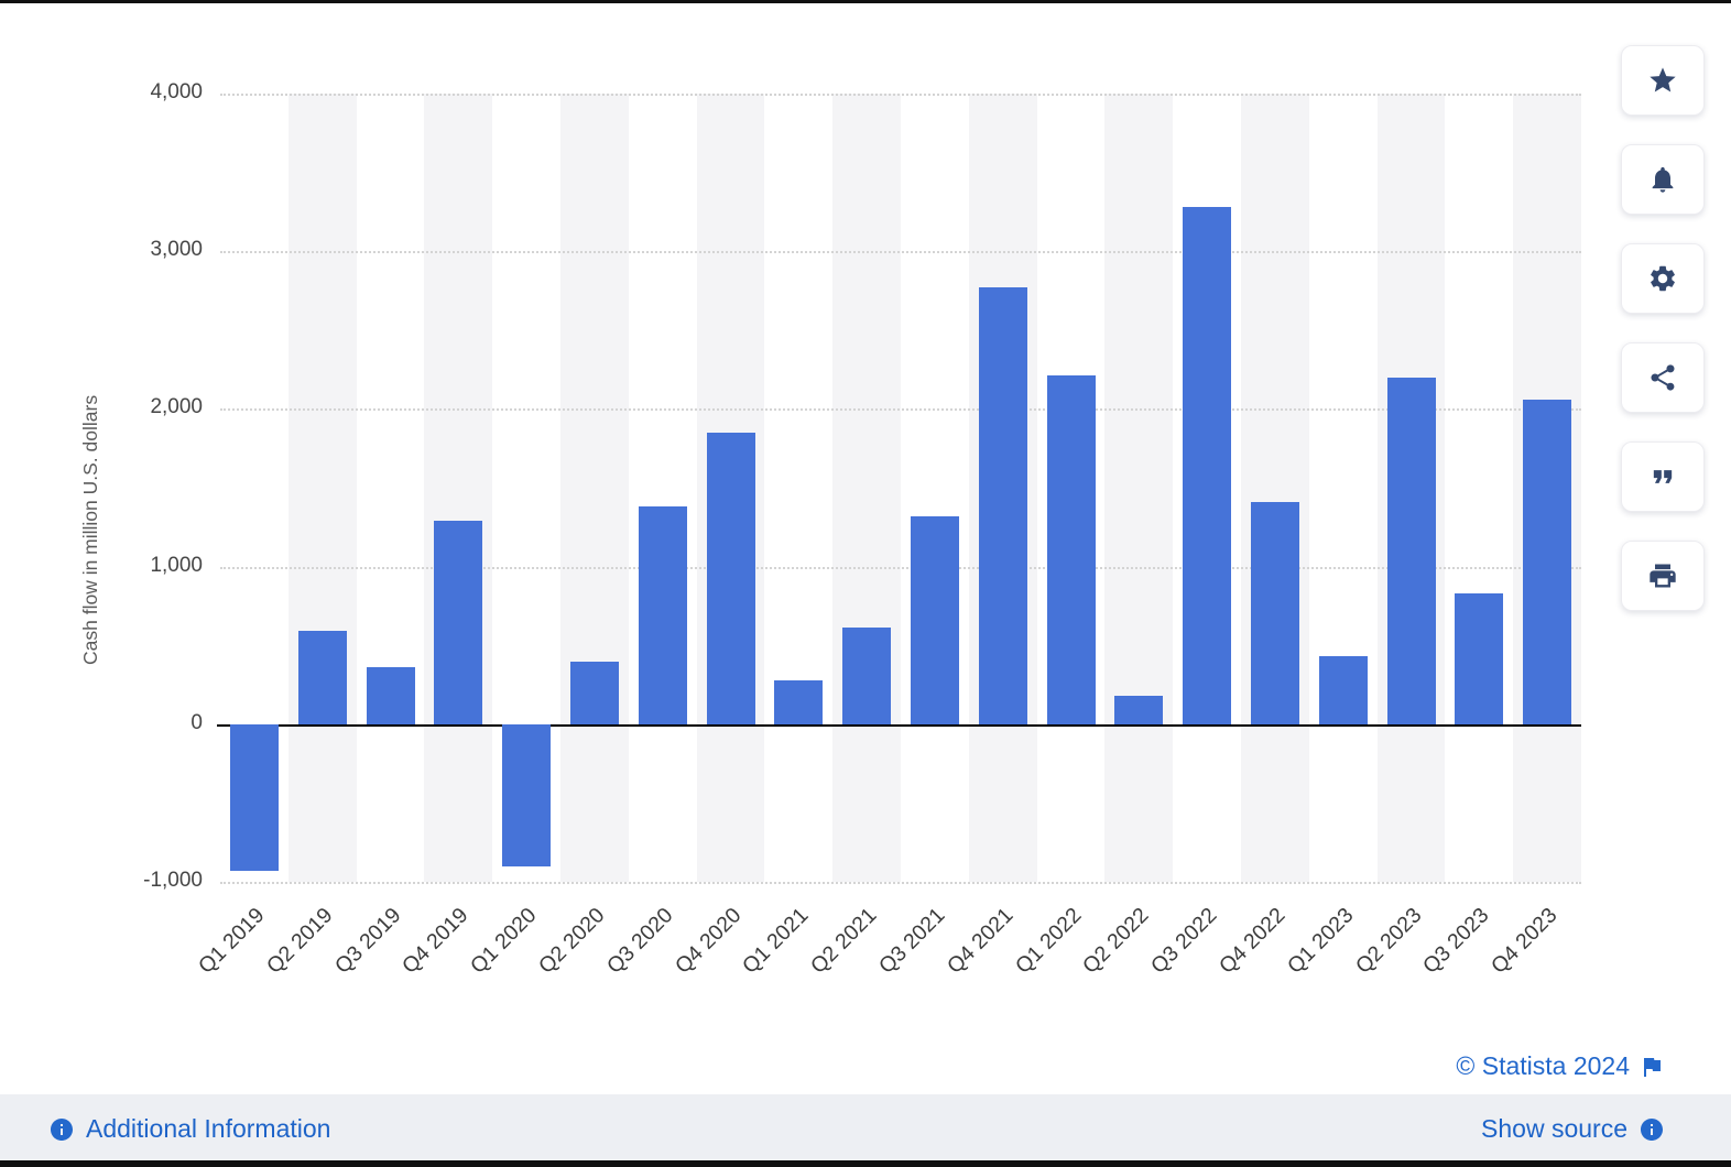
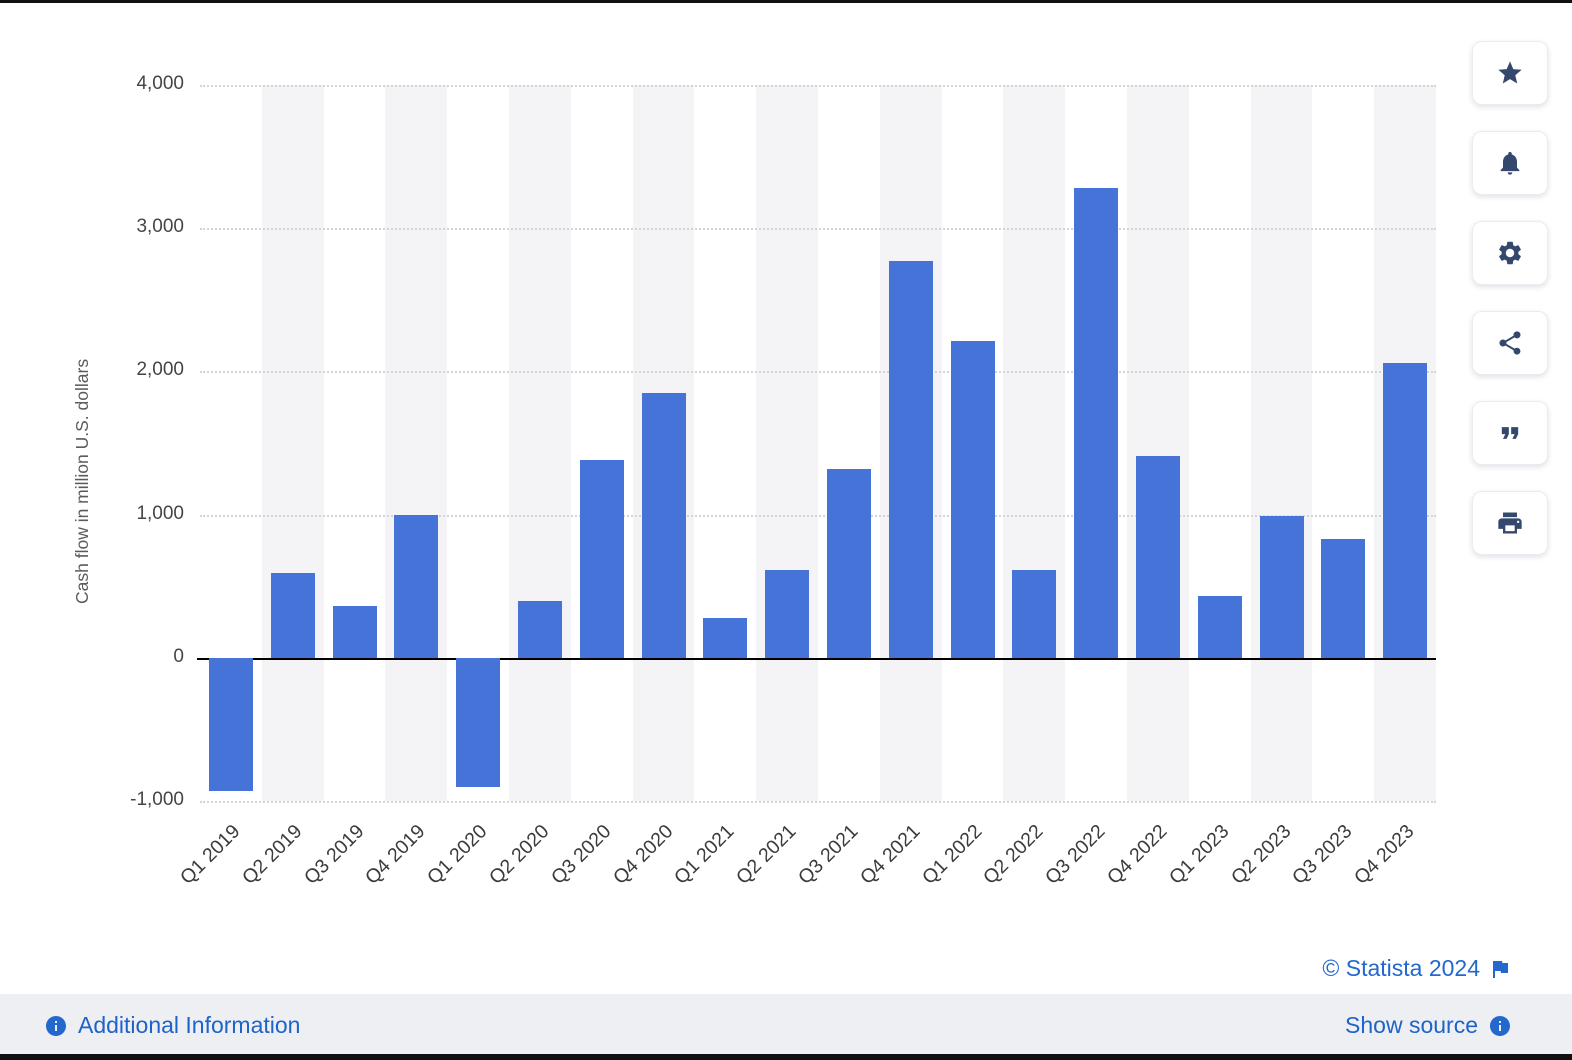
Q4 2019: 1290 -> 1000
Q2 2022: 180 -> 610
Q2 2023: 2200 -> 990
